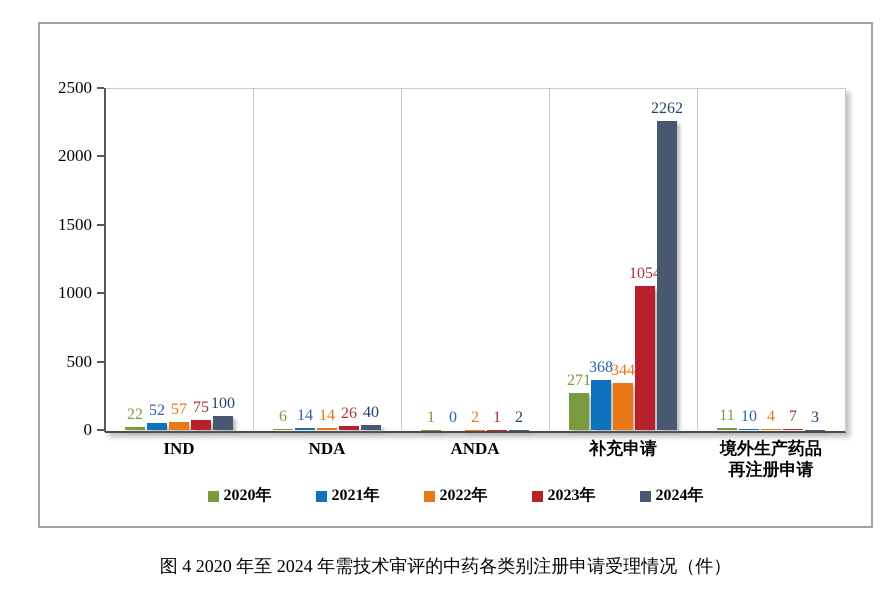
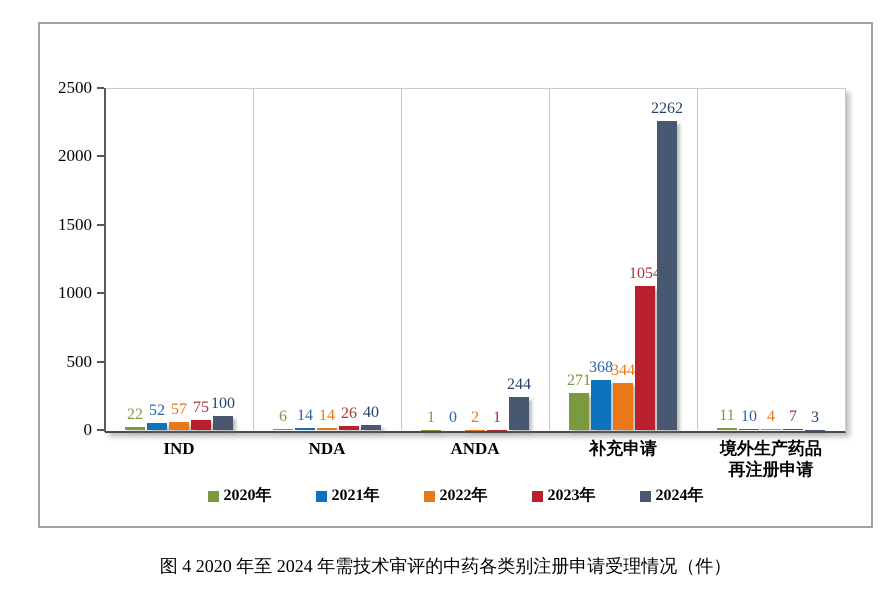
2024年/ANDA: 2 -> 244
